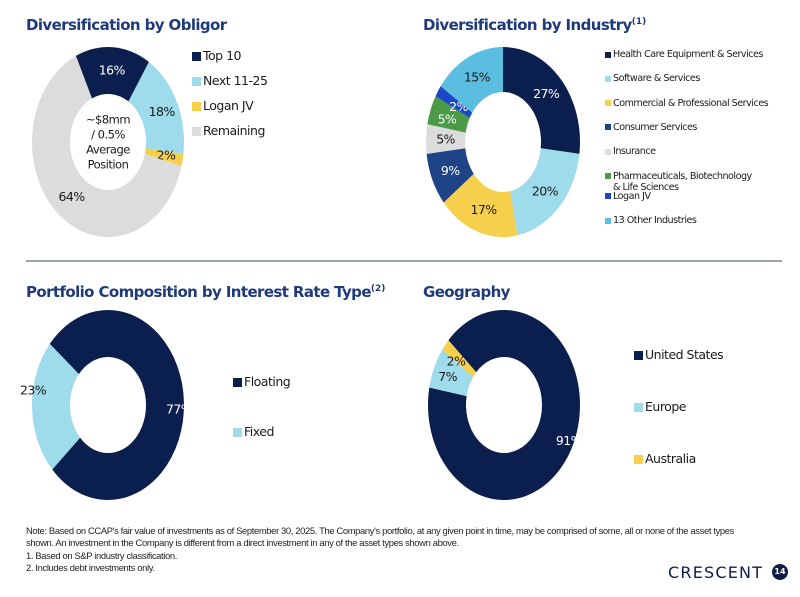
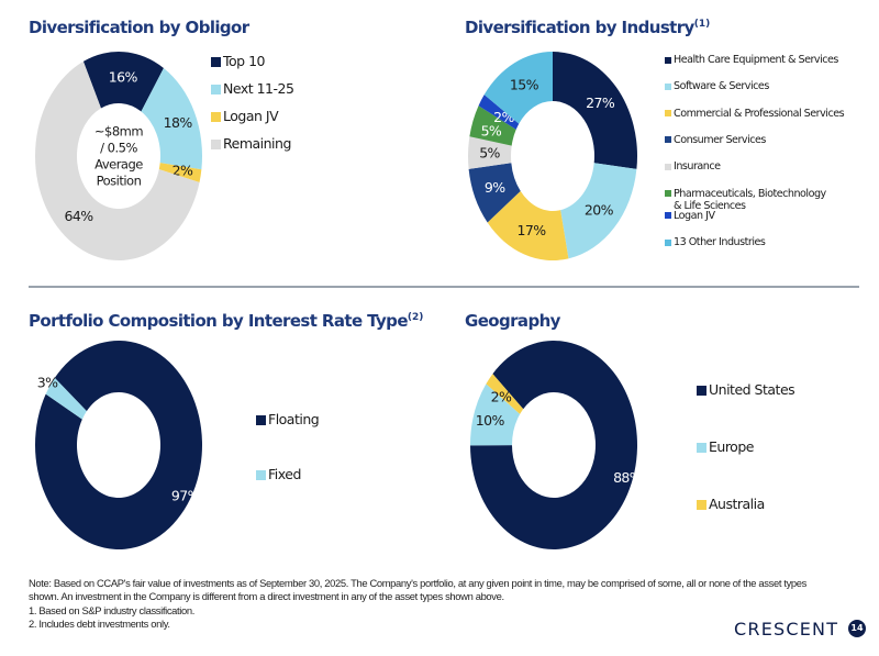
Portfolio Composition by Interest Rate Type/Floating: 77% -> 97%
Portfolio Composition by Interest Rate Type/Fixed: 23% -> 3%
Geography/United States: 91% -> 88%
Geography/Europe: 7% -> 10%
